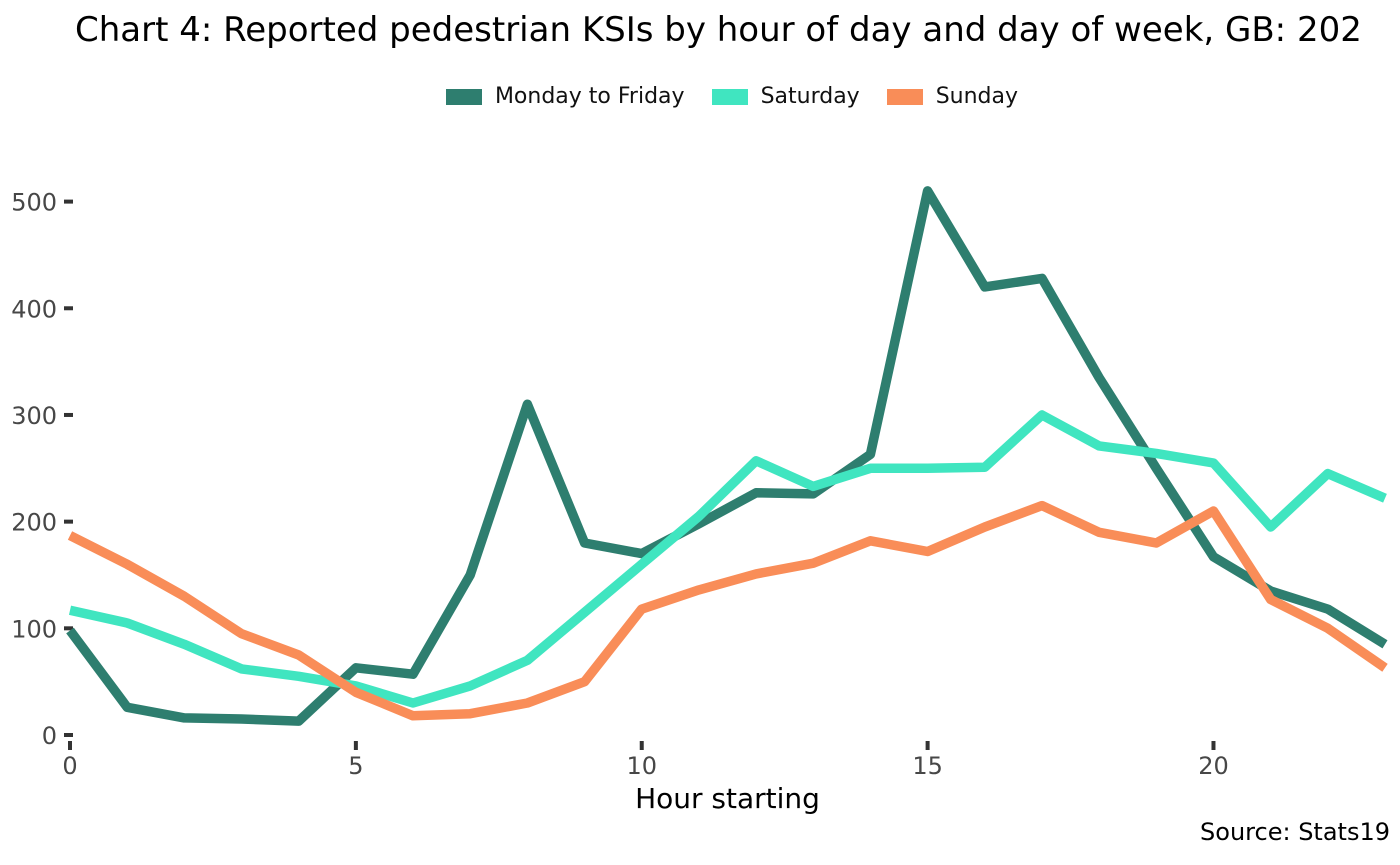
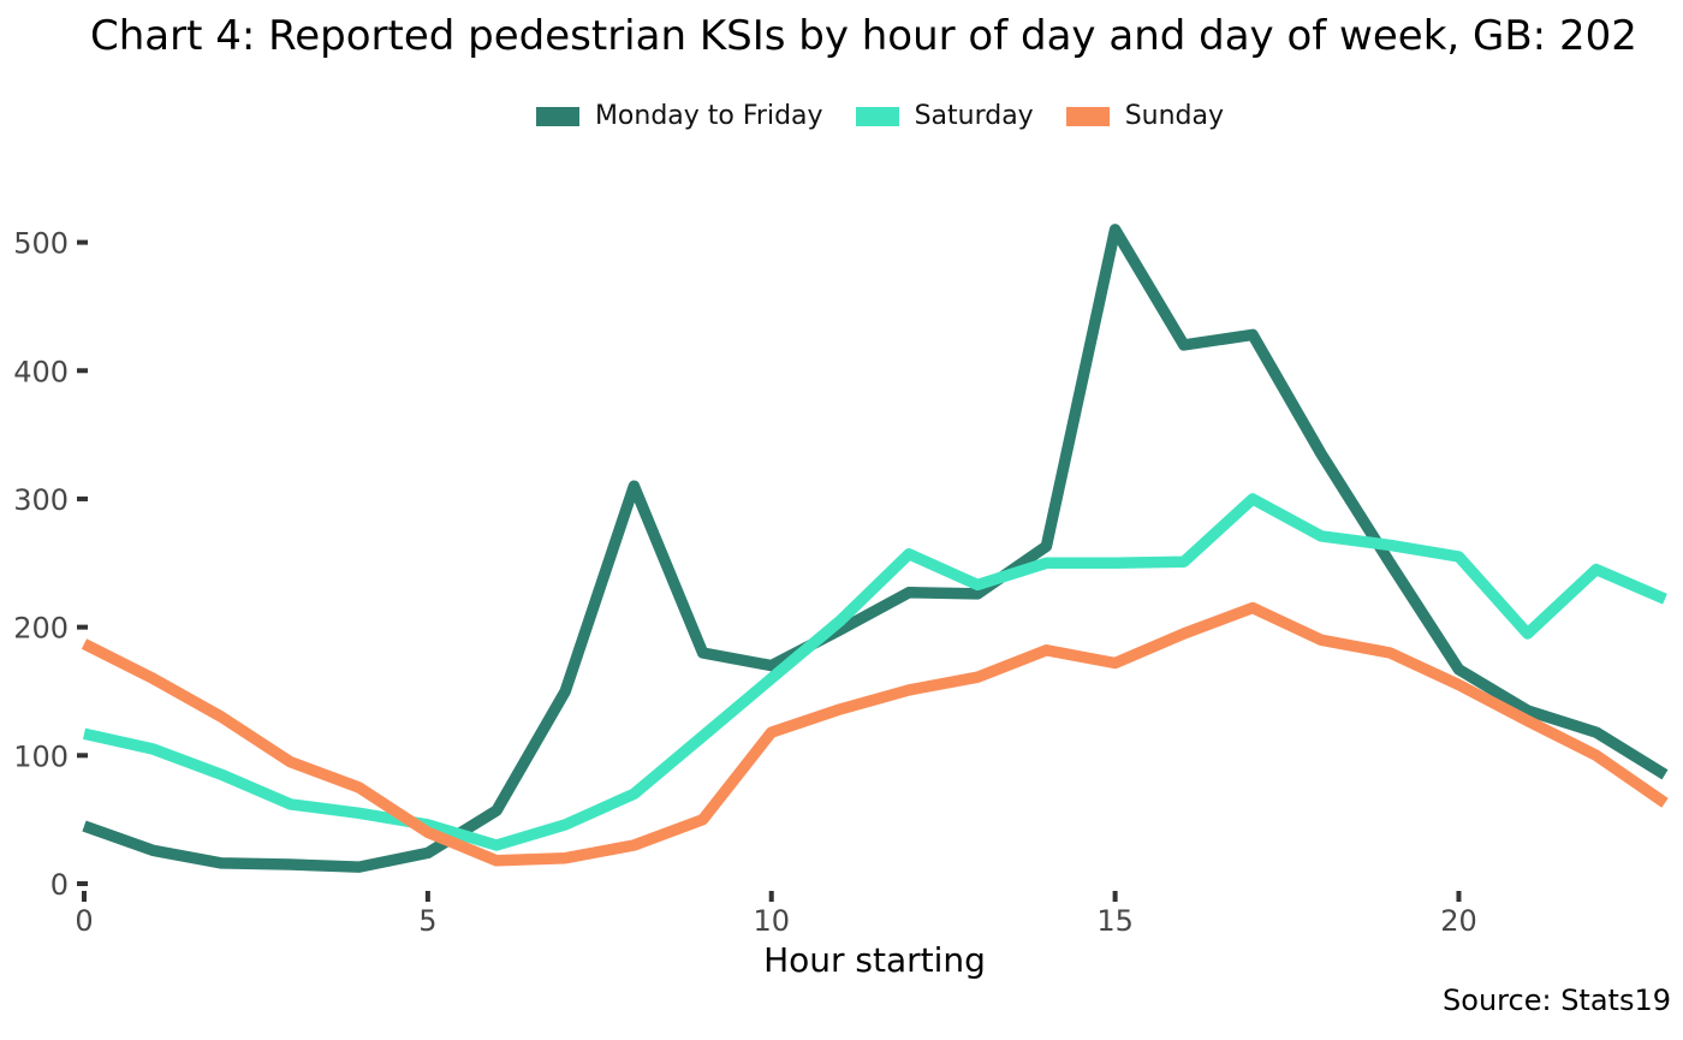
Monday to Friday/0: 98 -> 45
Monday to Friday/5: 63 -> 24
Sunday/20: 210 -> 155
